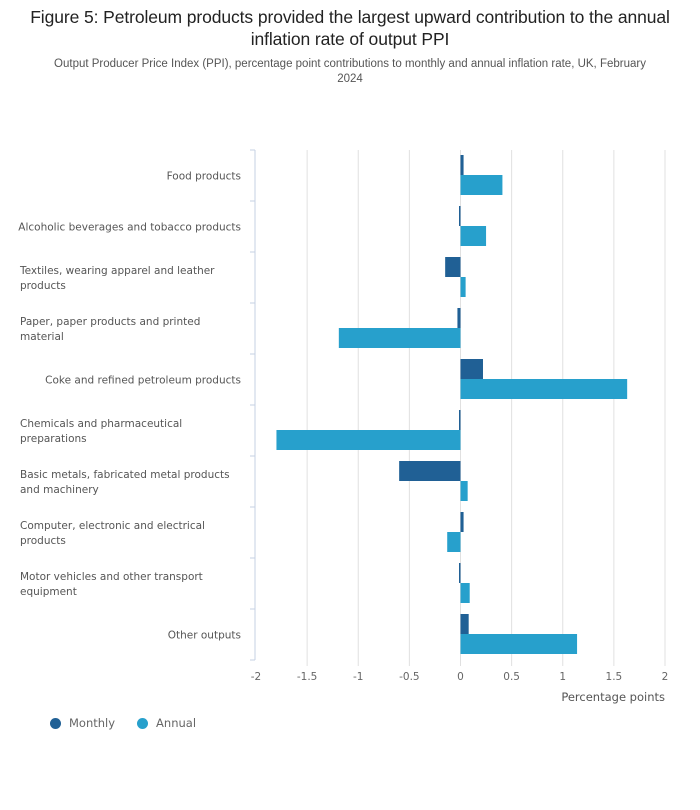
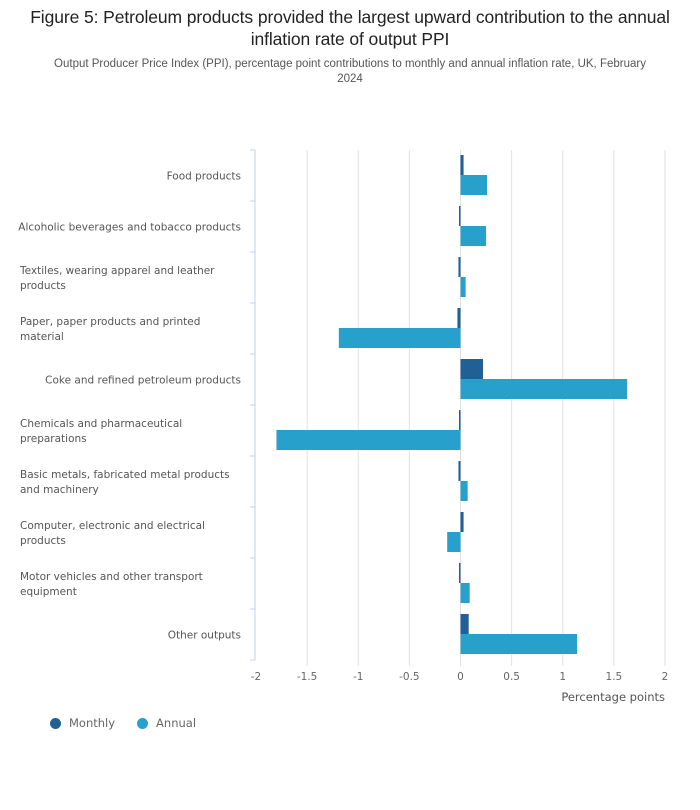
Annual/Food products: 0.41 -> 0.26
Monthly/Textiles, wearing apparel and leather products: -0.15 -> -0.02
Monthly/Basic metals, fabricated metal products and machinery: -0.60 -> -0.02
